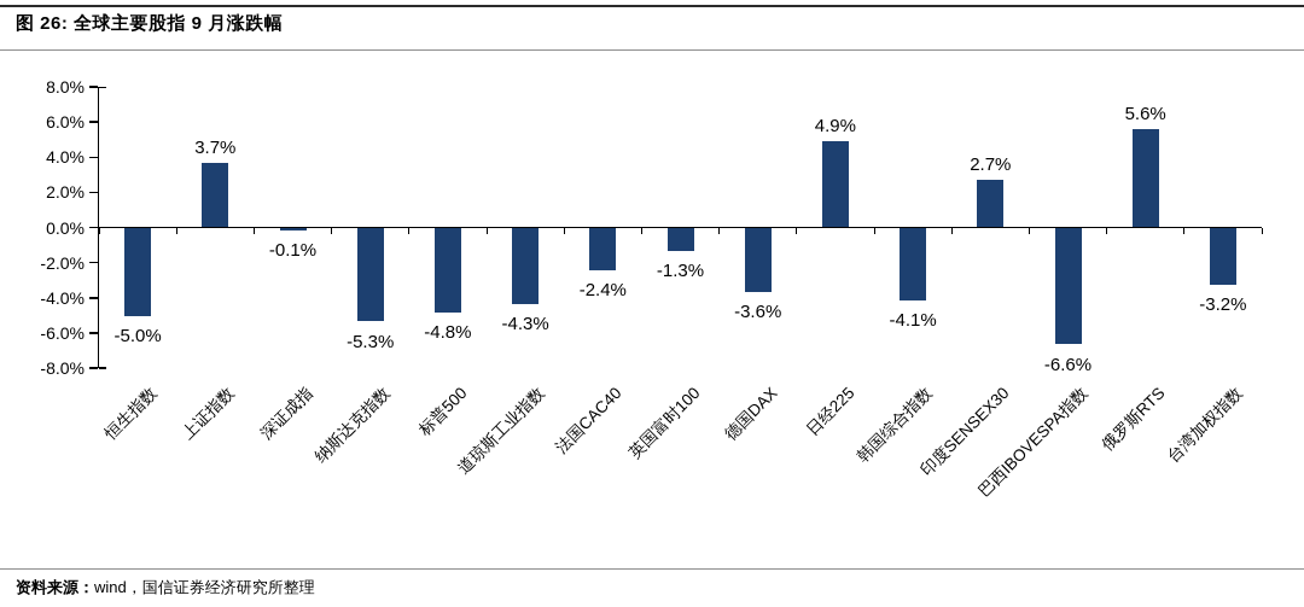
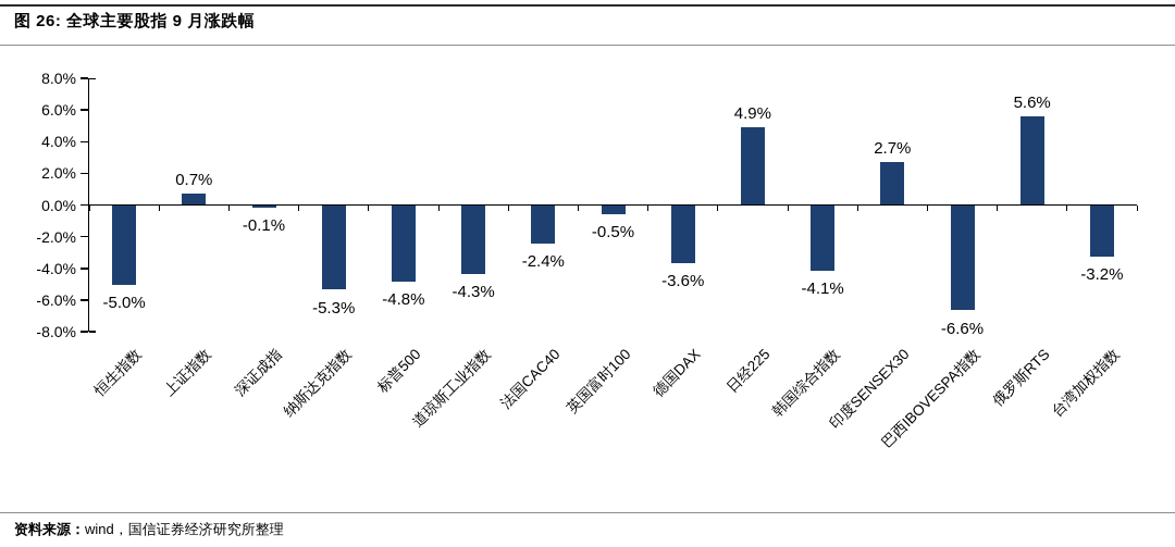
上证指数: 3.7% -> 0.7%
英国富时100: -1.3% -> -0.5%
